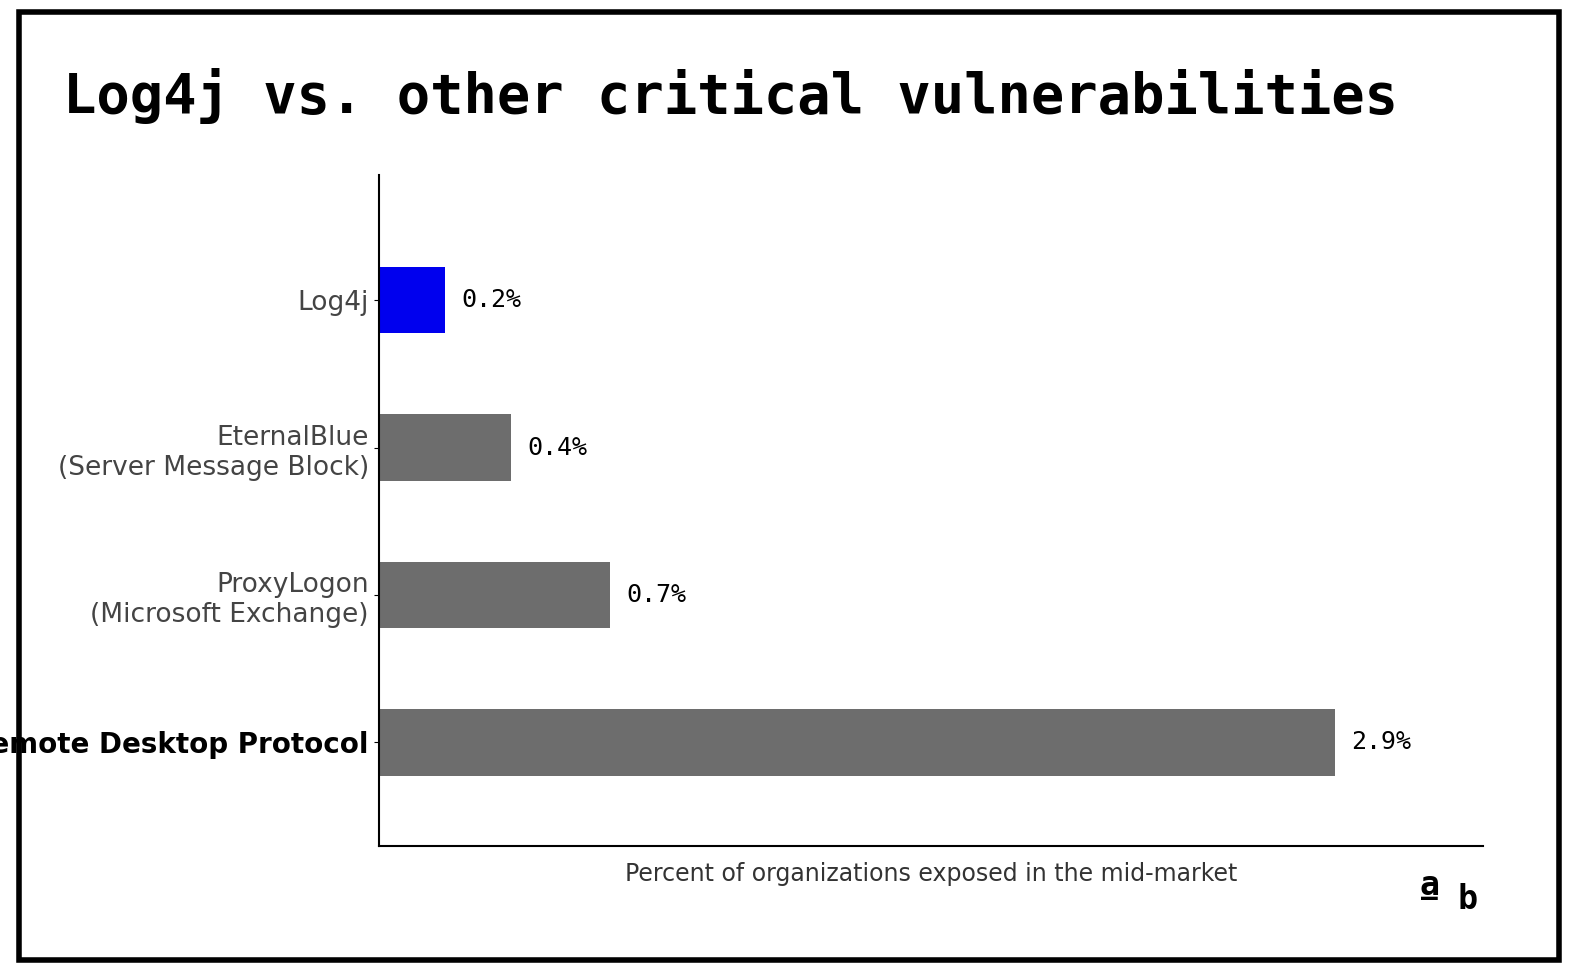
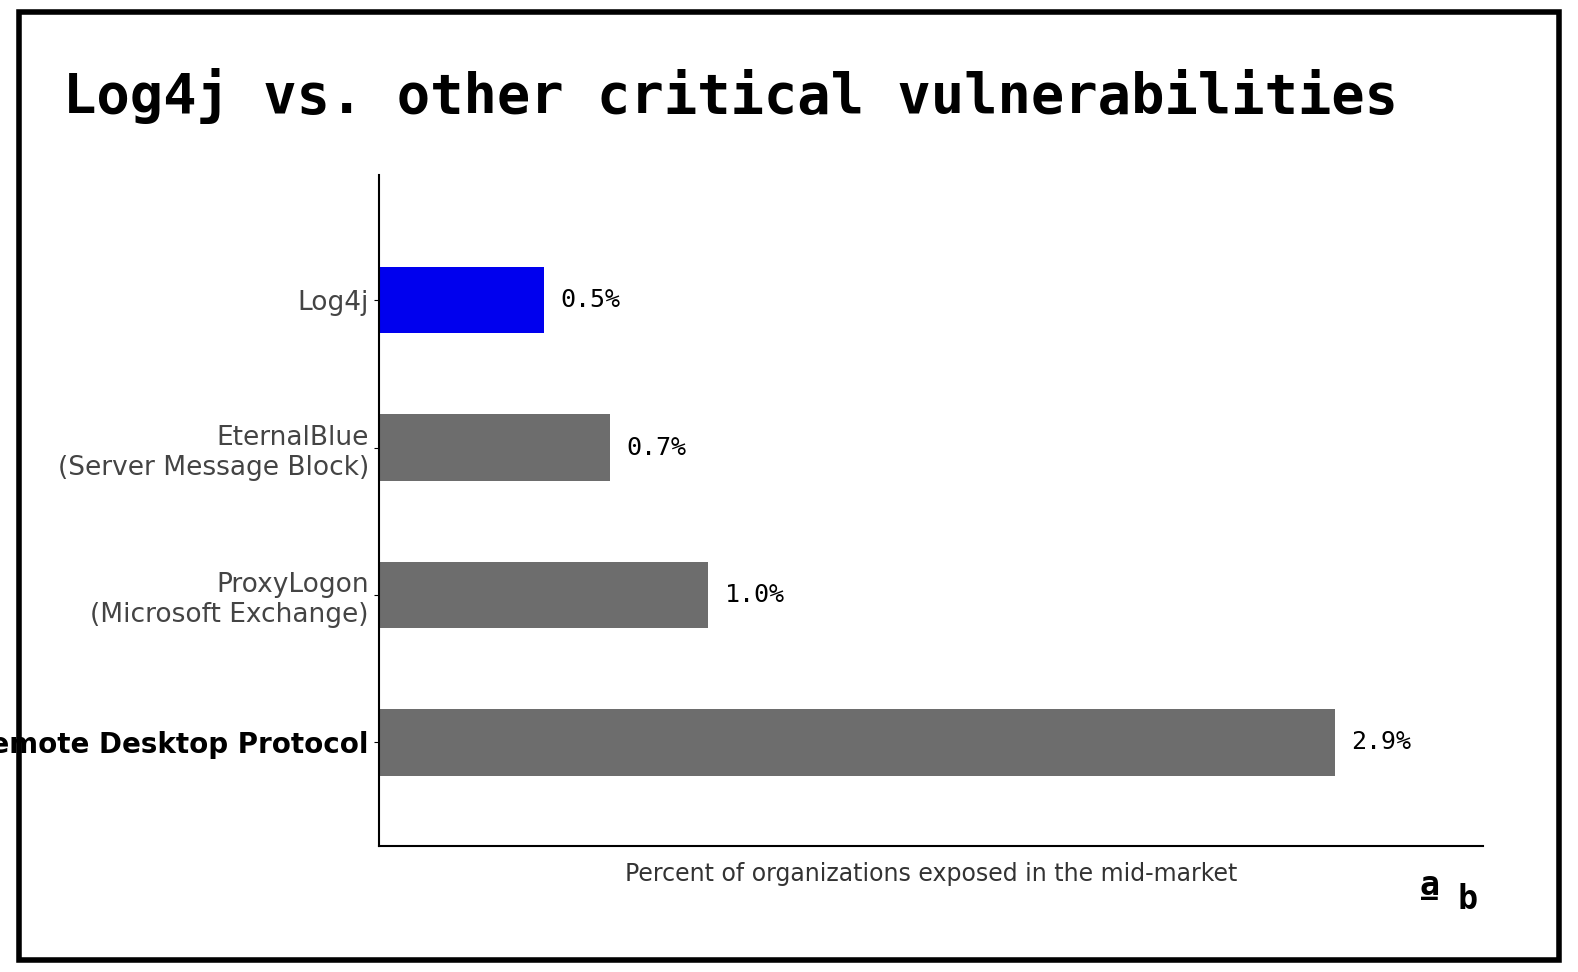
Log4j: 0.2% -> 0.5%
EternalBlue (Server Message Block): 0.4% -> 0.7%
ProxyLogon (Microsoft Exchange): 0.7% -> 1.0%
